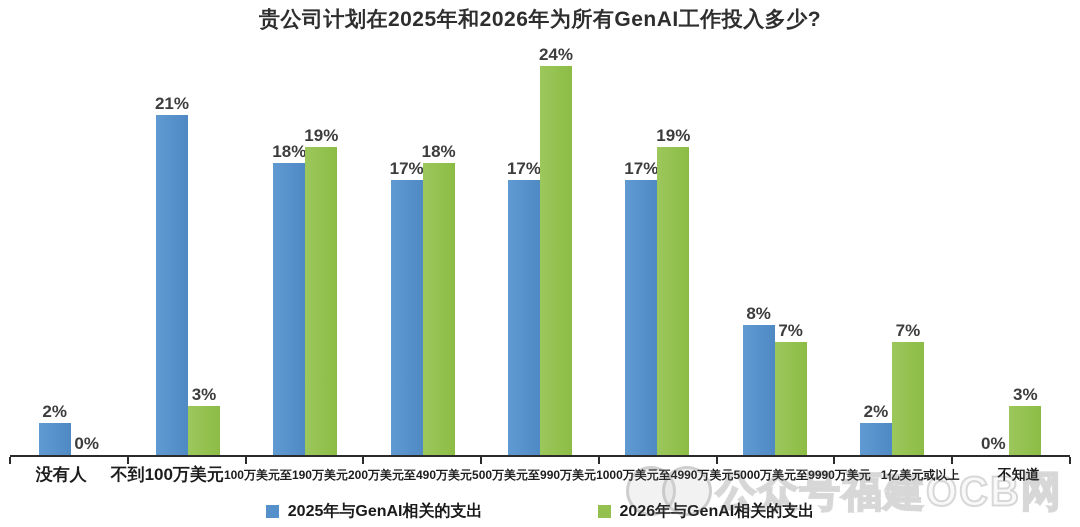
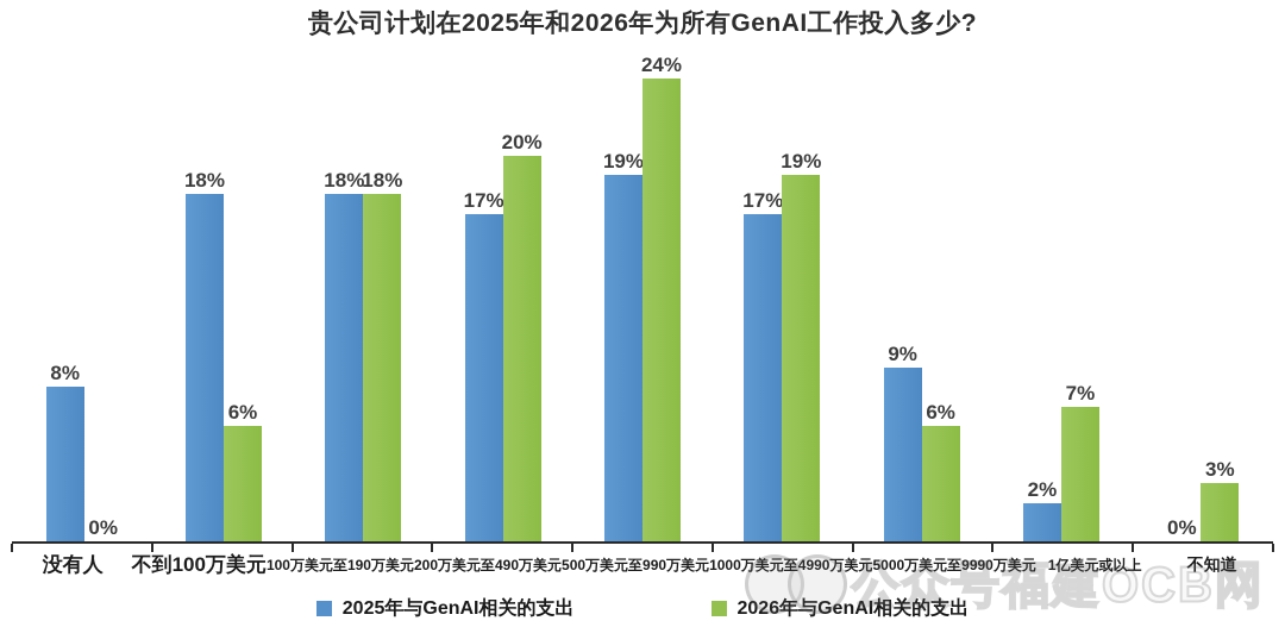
2025年与GenAI相关的支出/没有人: 2% -> 8%
2025年与GenAI相关的支出/不到100万美元: 21% -> 18%
2026年与GenAI相关的支出/不到100万美元: 3% -> 6%
2026年与GenAI相关的支出/100万美元至190万美元: 19% -> 18%
2026年与GenAI相关的支出/200万美元至490万美元: 18% -> 20%
2025年与GenAI相关的支出/500万美元至990万美元: 17% -> 19%
2025年与GenAI相关的支出/5000万美元至9990万美元: 8% -> 9%
2026年与GenAI相关的支出/5000万美元至9990万美元: 7% -> 6%
